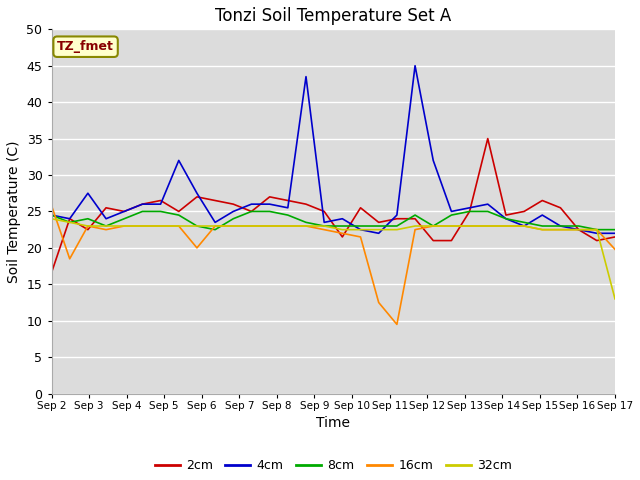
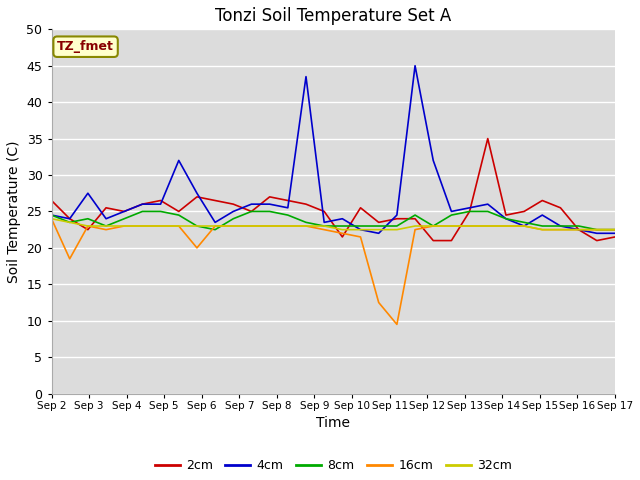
2cm/Sep 2: 16.6 -> 26.5
16cm/Sep 2: 25.8 -> 24.0
16cm/Sep 17: 19.8 -> 22.5
32cm/Sep 17: 13.0 -> 22.5
